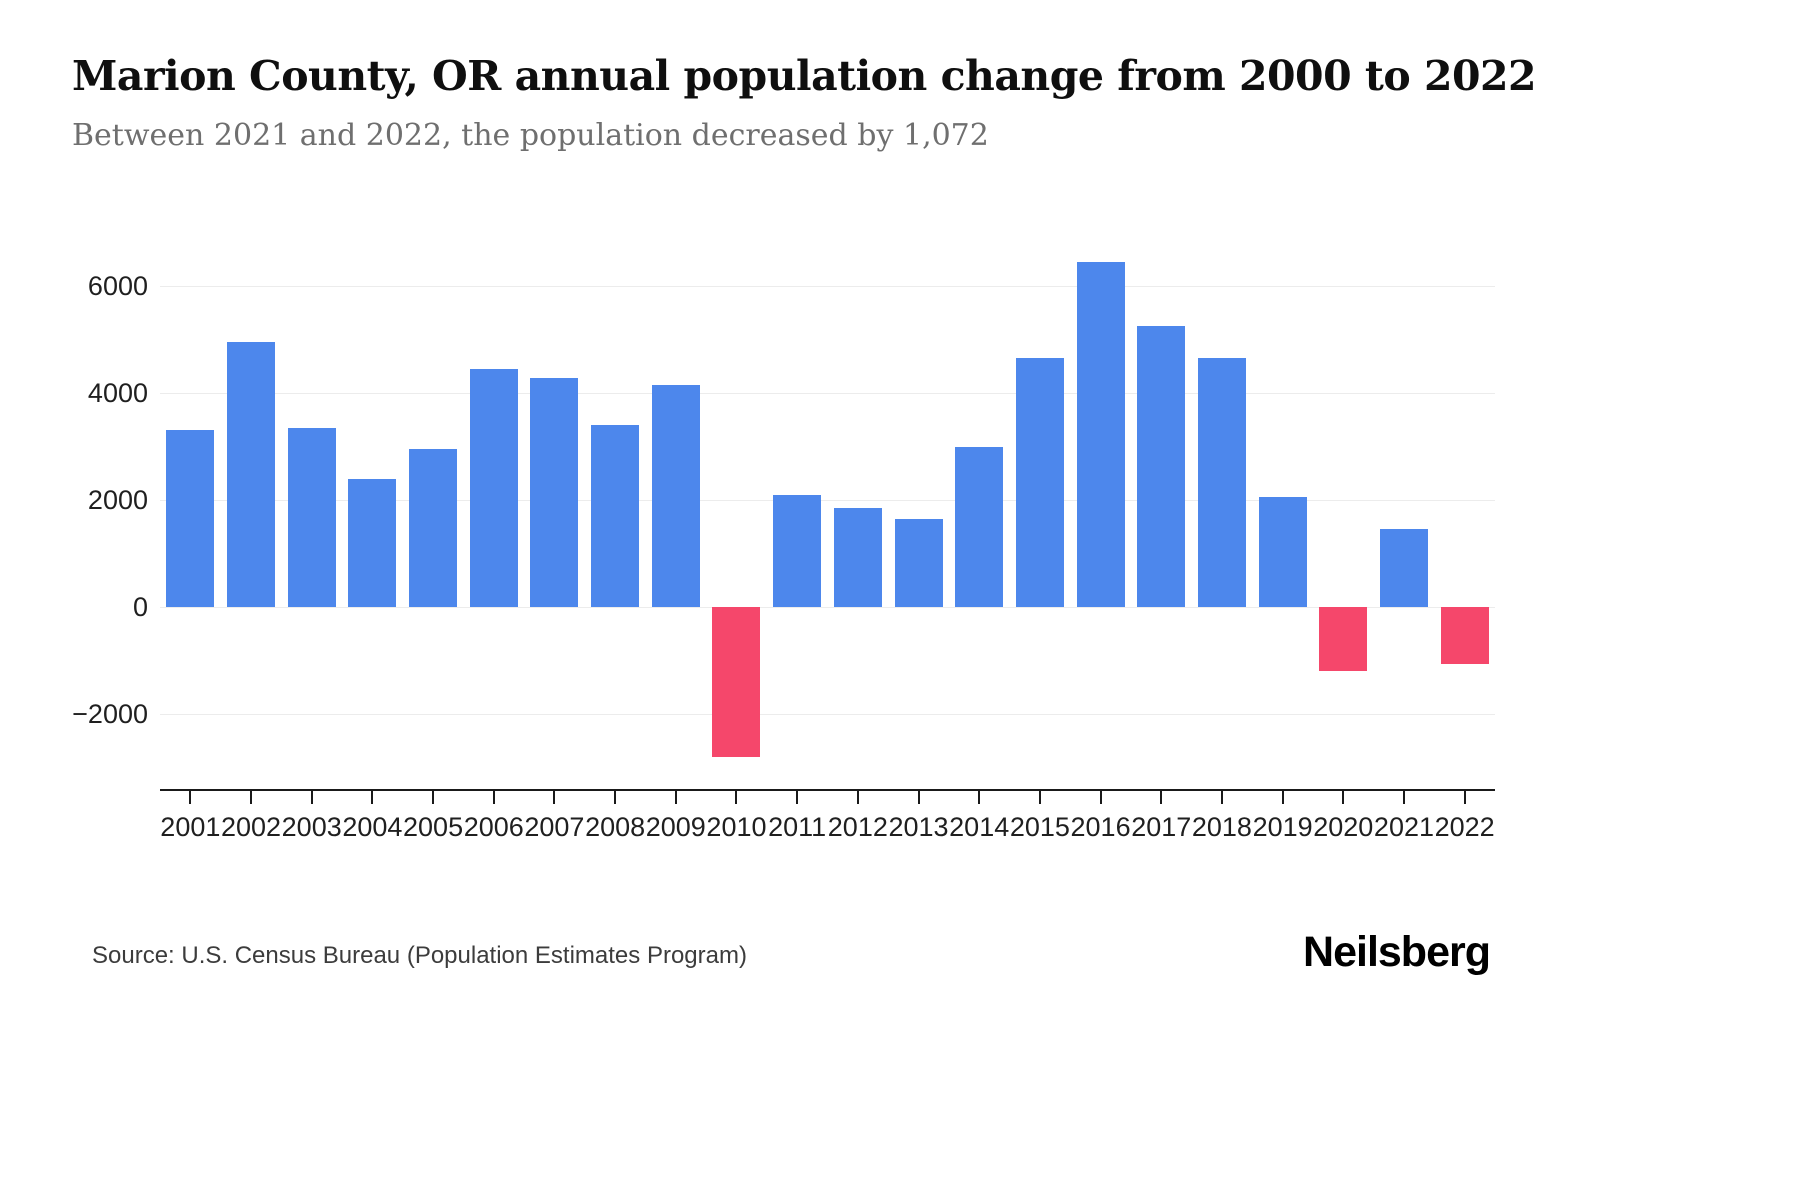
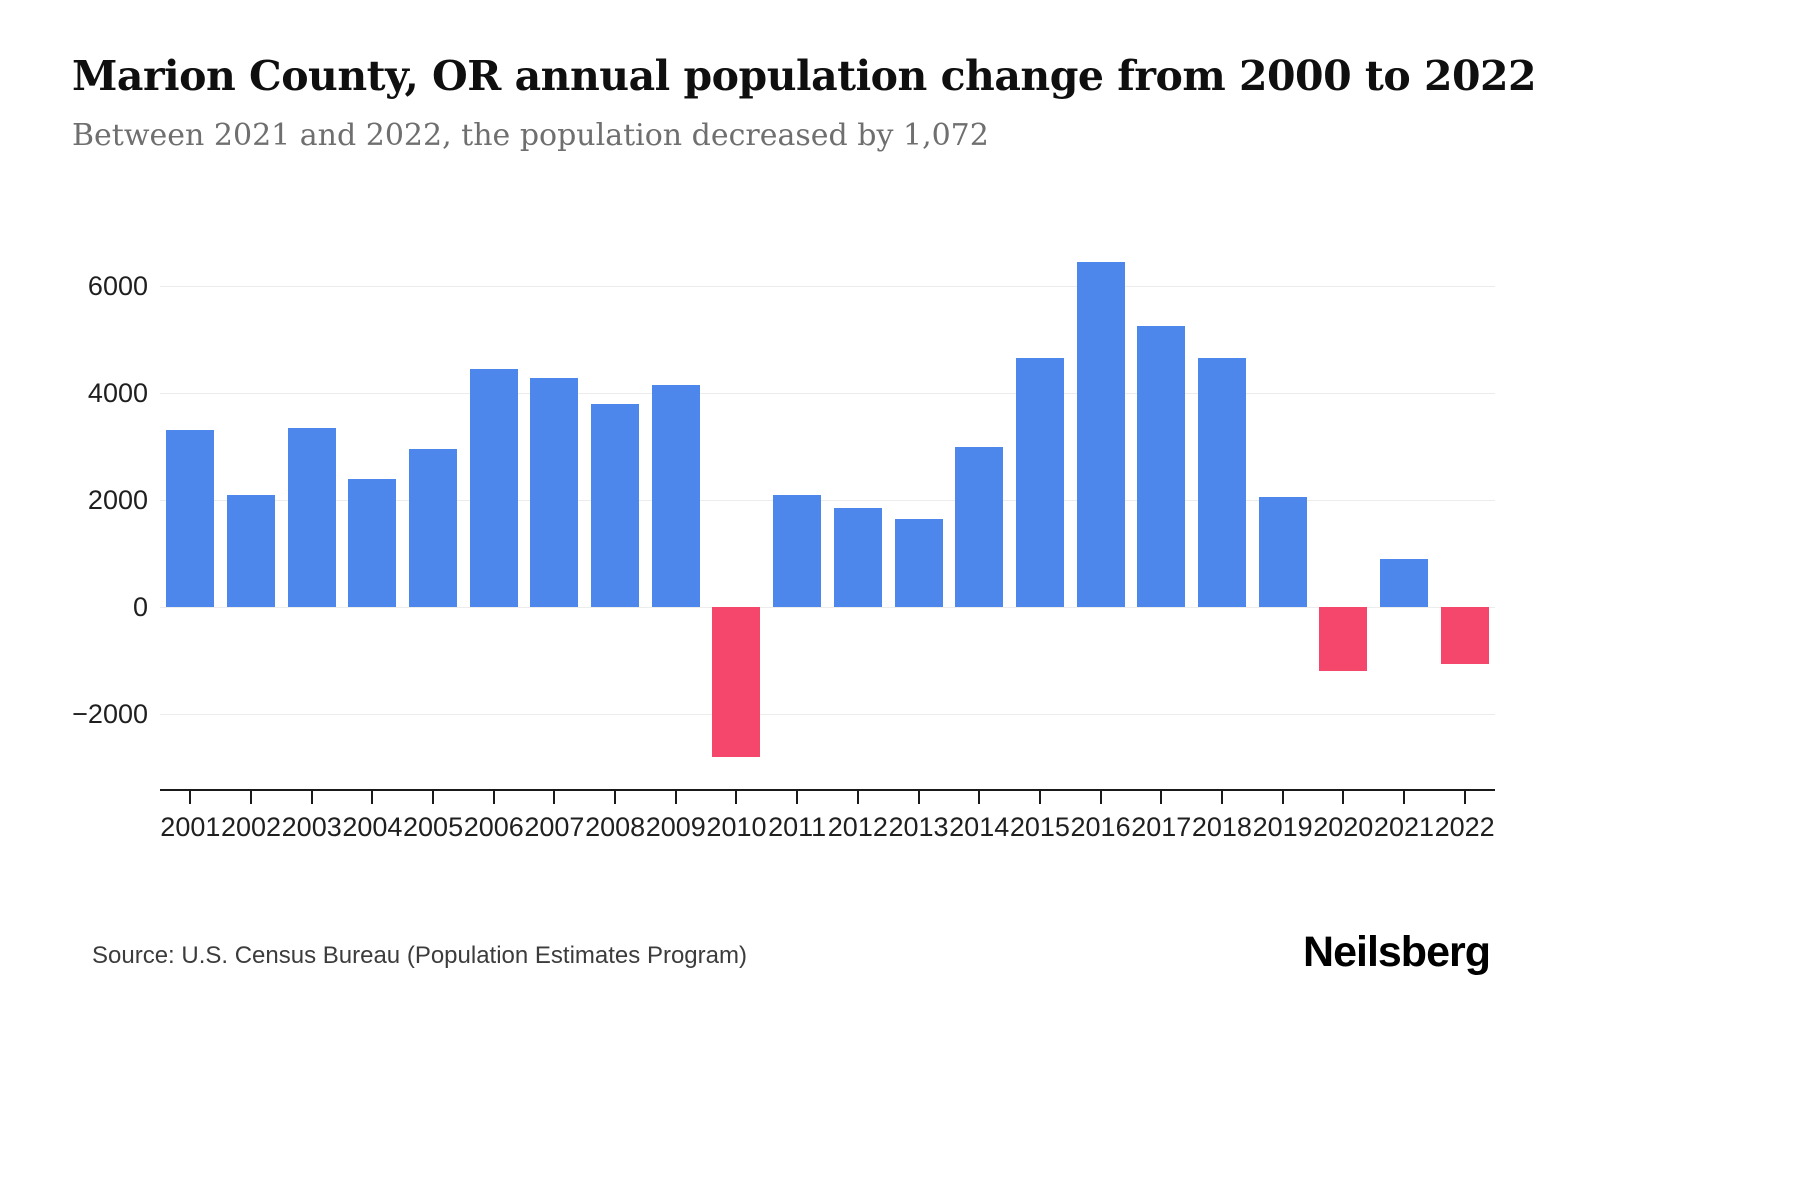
2002: 5000 -> 2100
2008: 3400 -> 3800
2021: 1400 -> 900
